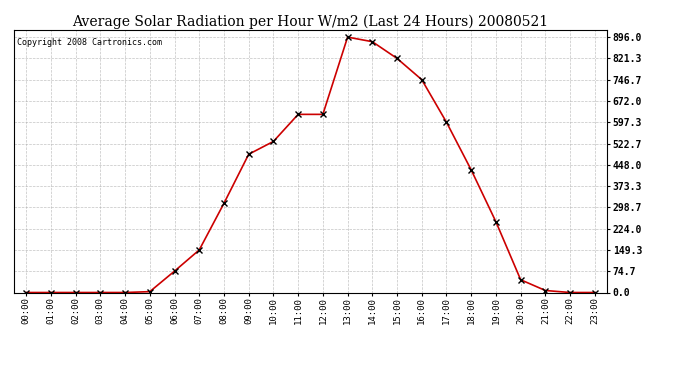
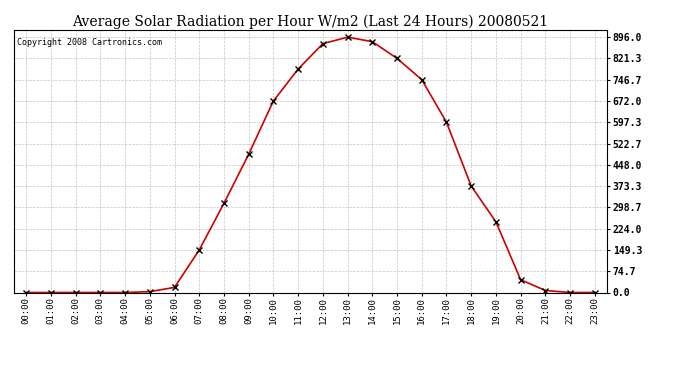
06:00: 75 -> 18
10:00: 530 -> 672
11:00: 625 -> 784
12:00: 625 -> 873
18:00: 430 -> 373
